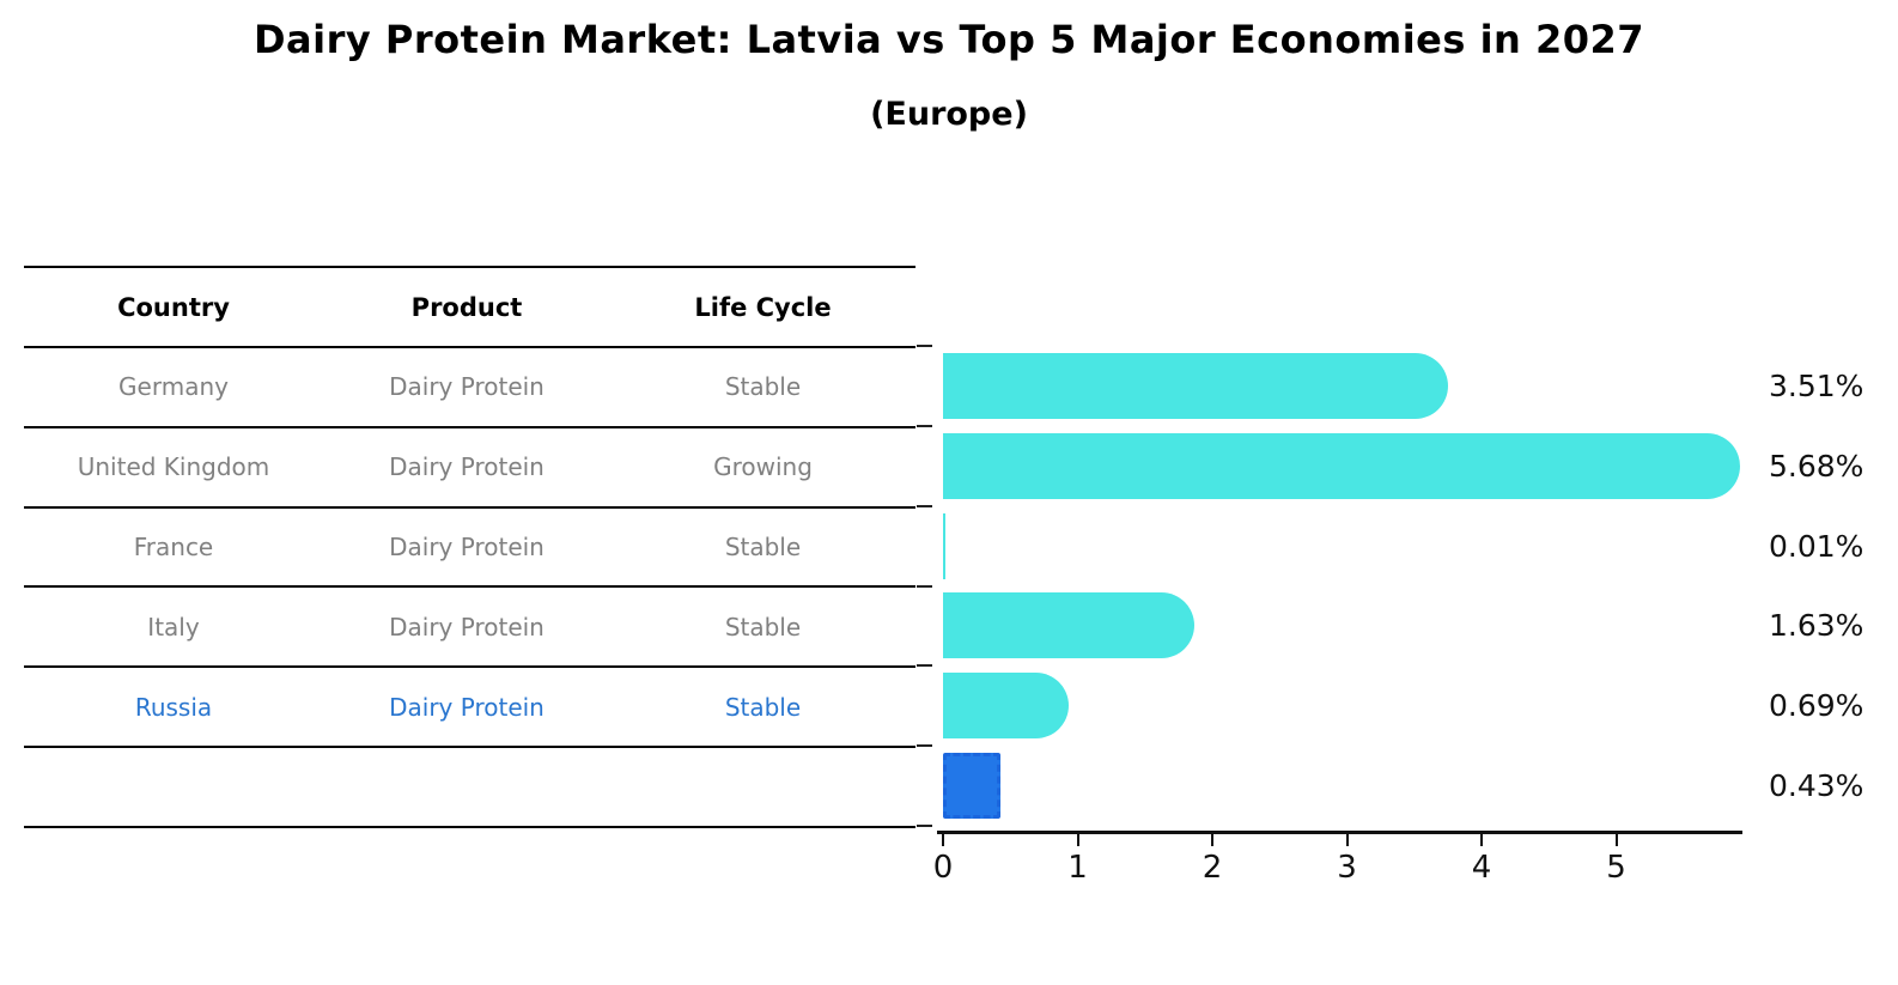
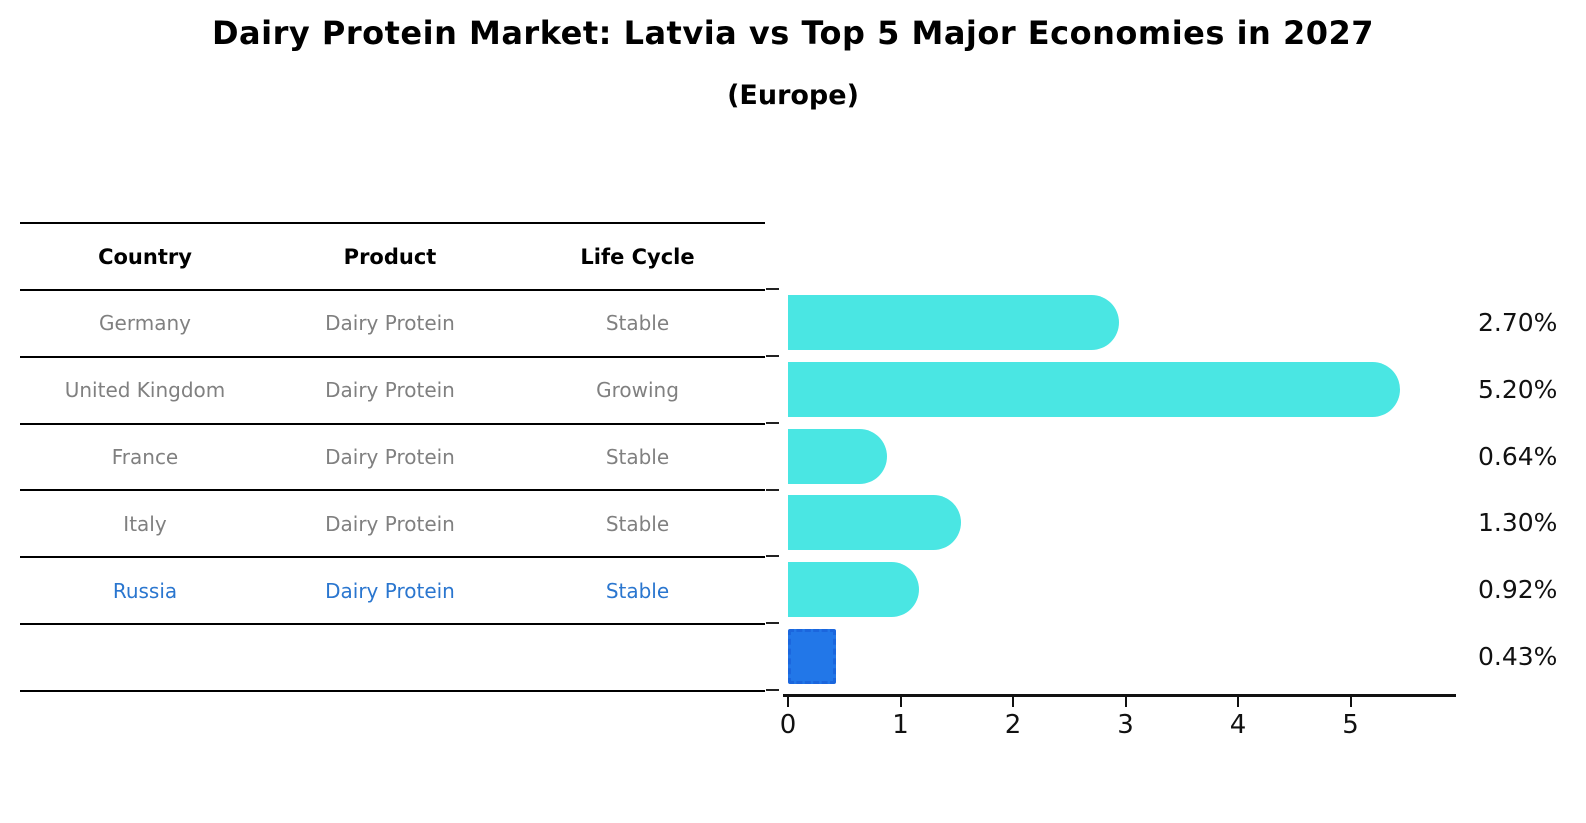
Germany: 3.51% -> 2.70%
United Kingdom: 5.68% -> 5.20%
France: 0.01% -> 0.64%
Italy: 1.63% -> 1.30%
Russia: 0.69% -> 0.92%
